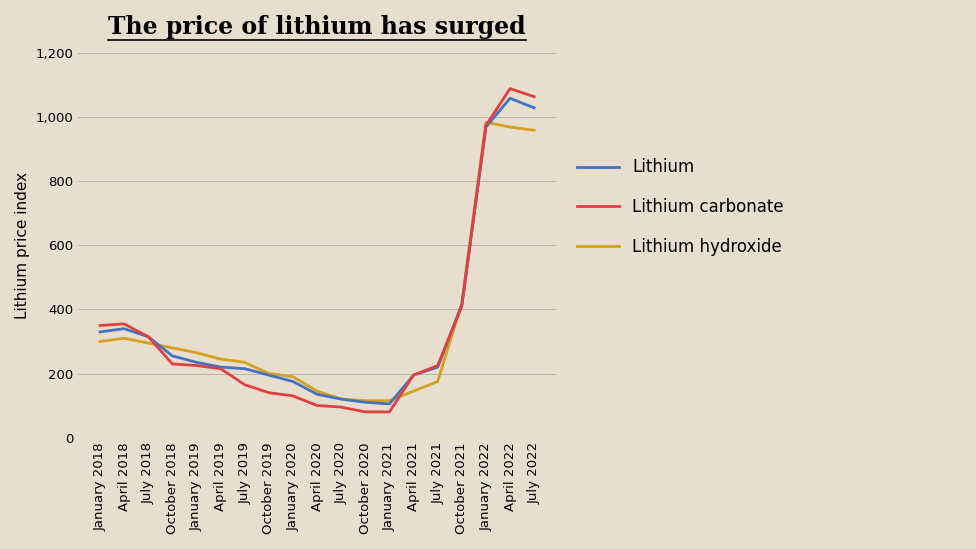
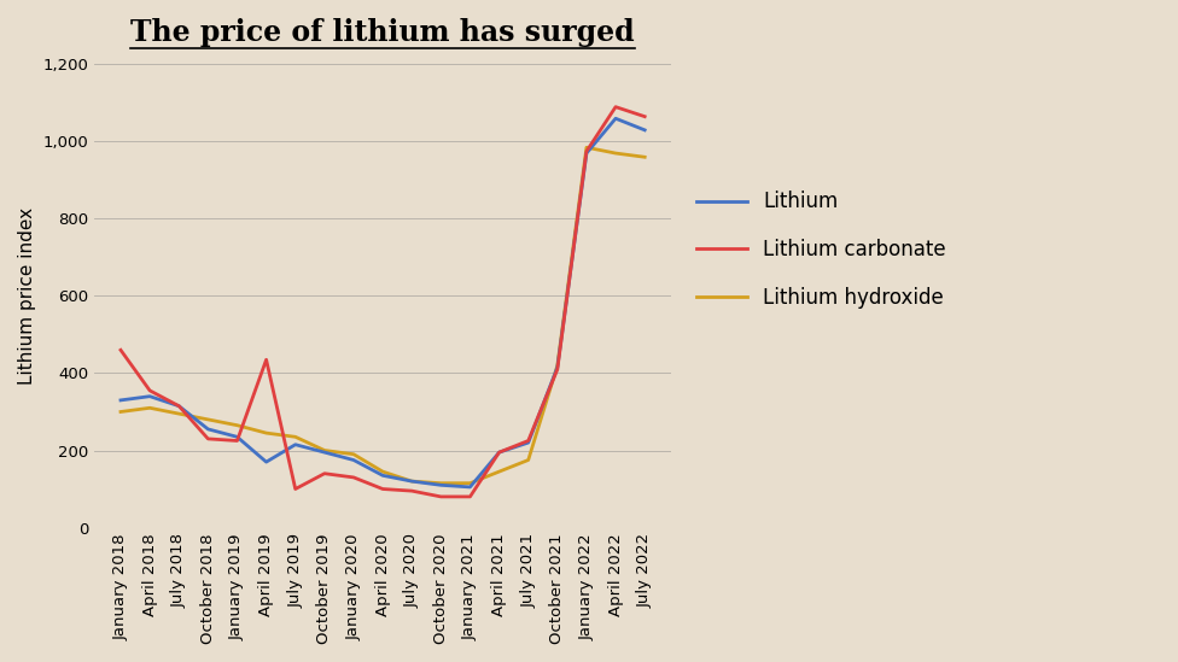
Lithium carbonate/January 2018: 350 -> 460
Lithium/April 2019: 220 -> 170
Lithium carbonate/April 2019: 215 -> 435
Lithium carbonate/July 2019: 165 -> 100
